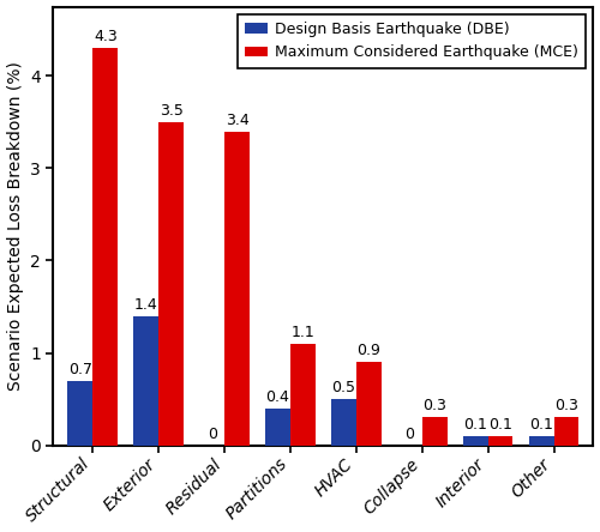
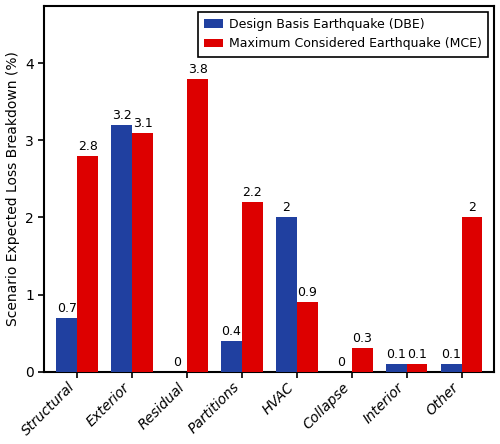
Maximum Considered Earthquake (MCE)/Structural: 4.3 -> 2.8
Design Basis Earthquake (DBE)/Exterior: 1.4 -> 3.2
Maximum Considered Earthquake (MCE)/Exterior: 3.5 -> 3.1
Maximum Considered Earthquake (MCE)/Residual: 3.4 -> 3.8
Maximum Considered Earthquake (MCE)/Partitions: 1.1 -> 2.2
Design Basis Earthquake (DBE)/HVAC: 0.5 -> 2
Maximum Considered Earthquake (MCE)/Other: 0.3 -> 2
